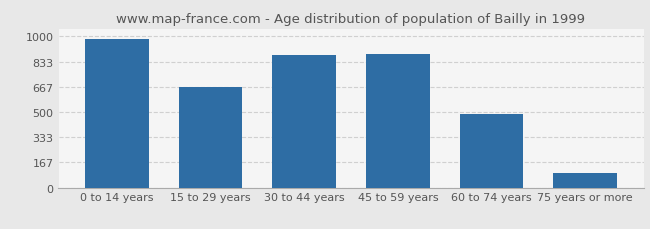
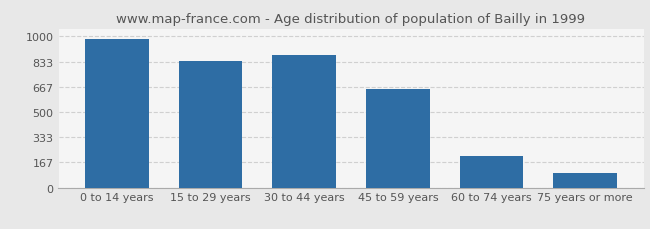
15 to 29 years: 660 -> 840
45 to 59 years: 880 -> 650
60 to 74 years: 490 -> 210
